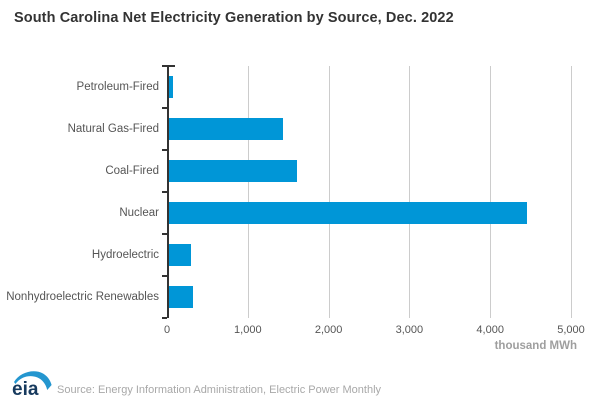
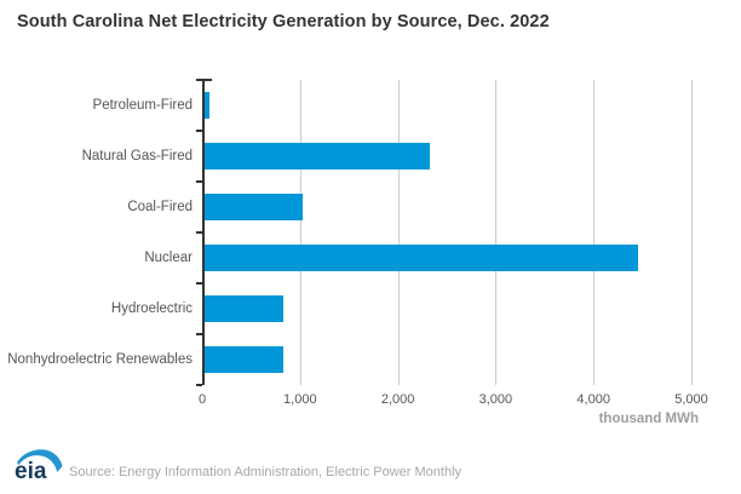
Natural Gas-Fired: 1400 -> 2300
Coal-Fired: 1600 -> 1000
Hydroelectric: 300 -> 800
Nonhydroelectric Renewables: 300 -> 800
